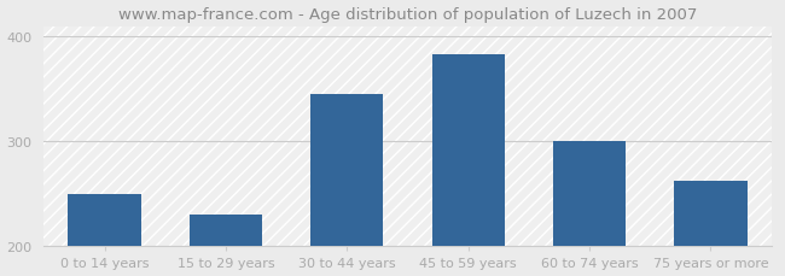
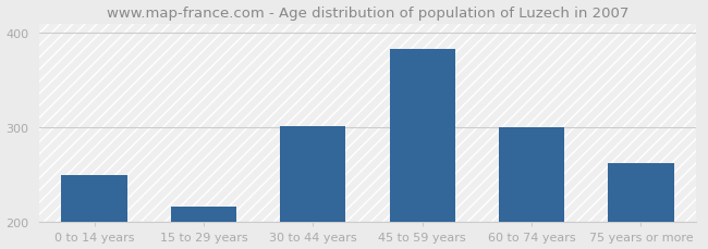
15 to 29 years: 230 -> 216
30 to 44 years: 345 -> 302
